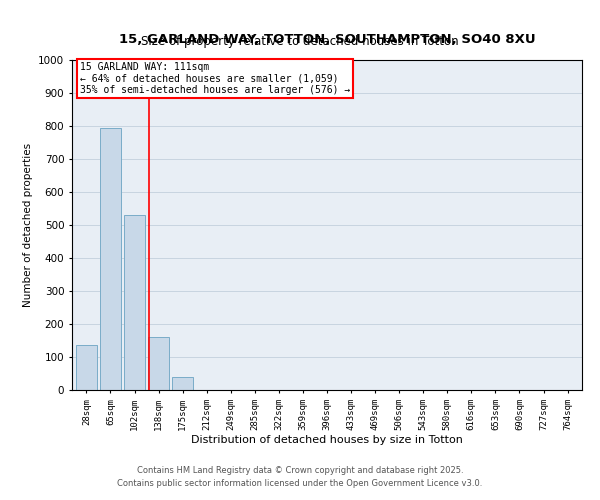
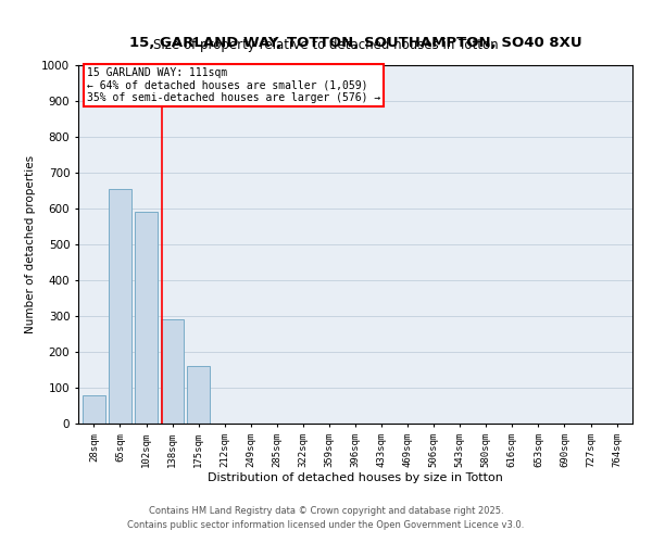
28sqm: 135 -> 80
65sqm: 795 -> 655
102sqm: 530 -> 590
138sqm: 160 -> 290
175sqm: 38 -> 160
